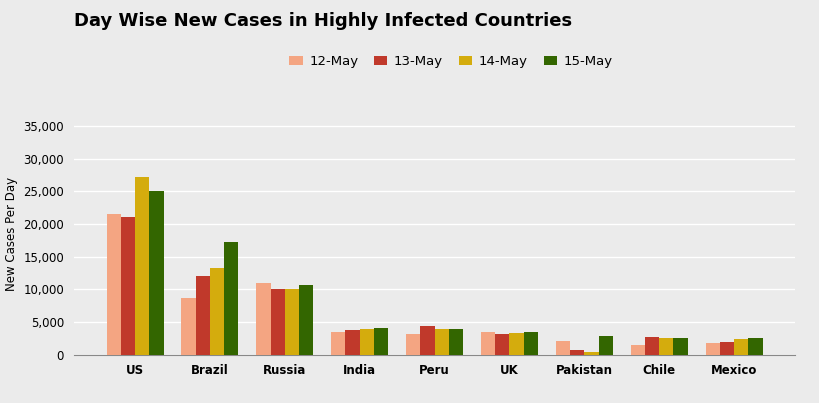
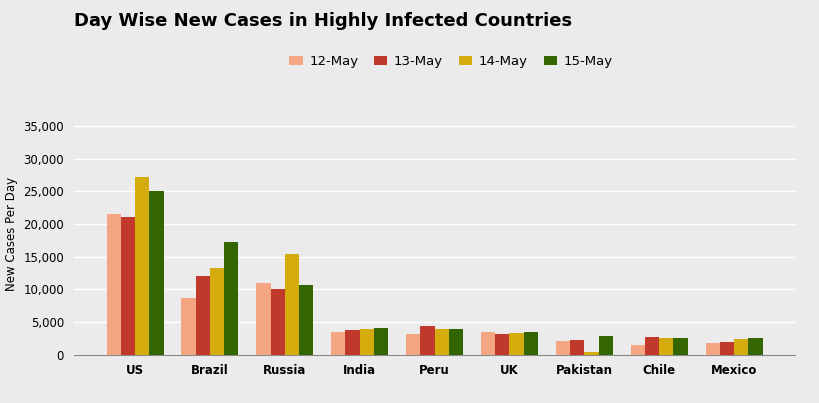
14-May/Russia: 10,100 -> 15,400
13-May/Pakistan: 800 -> 2,200
